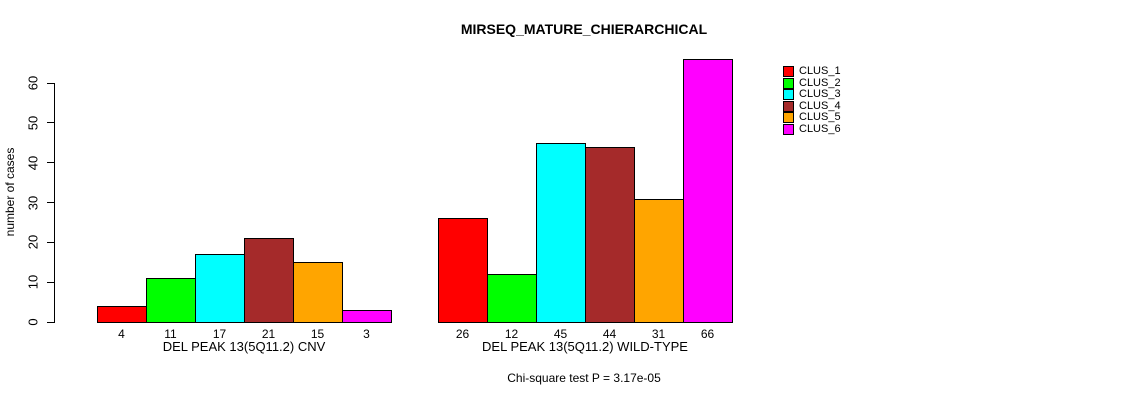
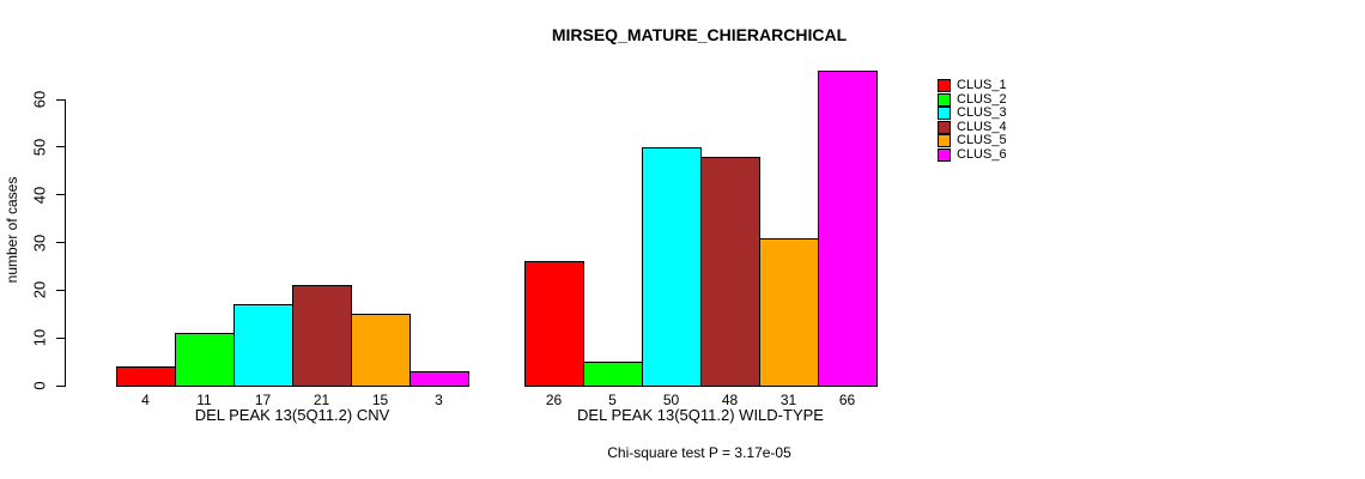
CLUS_2/DEL PEAK 13(5Q11.2) WILD-TYPE: 12 -> 5
CLUS_3/DEL PEAK 13(5Q11.2) WILD-TYPE: 45 -> 50
CLUS_4/DEL PEAK 13(5Q11.2) WILD-TYPE: 44 -> 48
